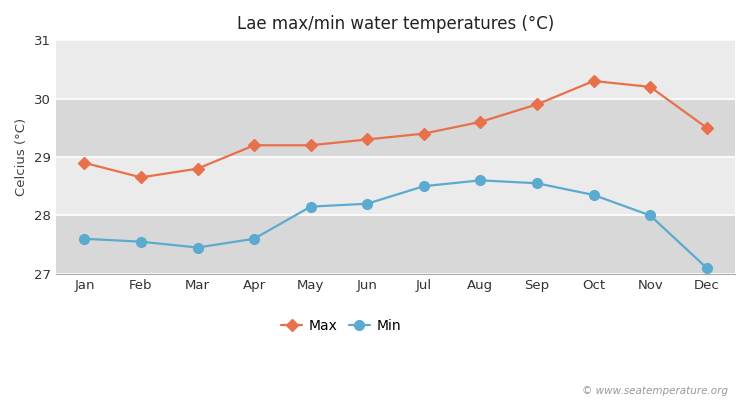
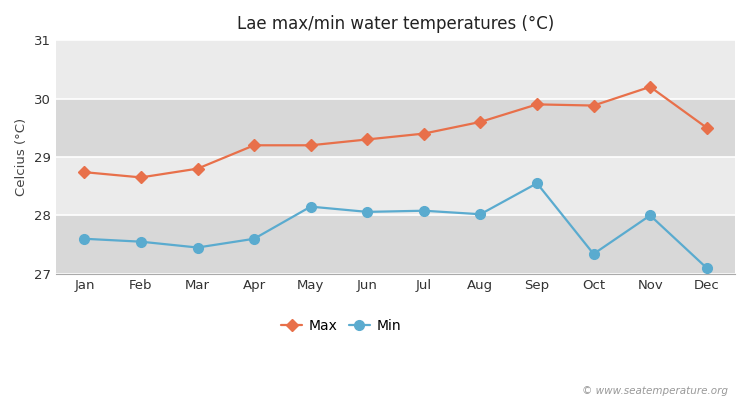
Max/Jan: 28.90 -> 28.74
Min/Jun: 28.20 -> 28.06
Min/Jul: 28.50 -> 28.08
Min/Aug: 28.60 -> 28.02
Max/Oct: 30.30 -> 29.88
Min/Oct: 28.35 -> 27.34
